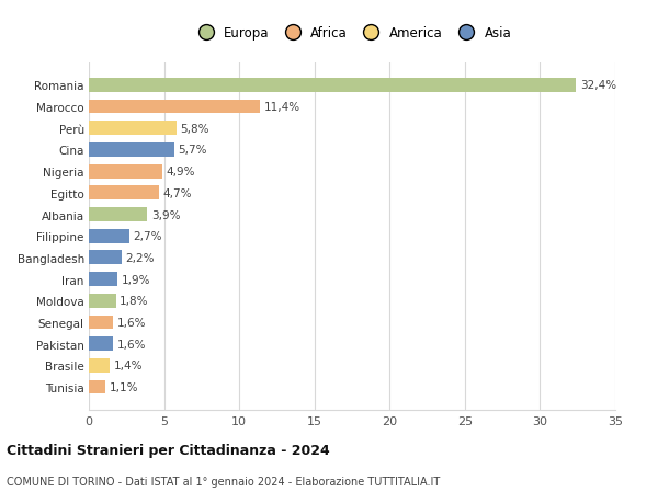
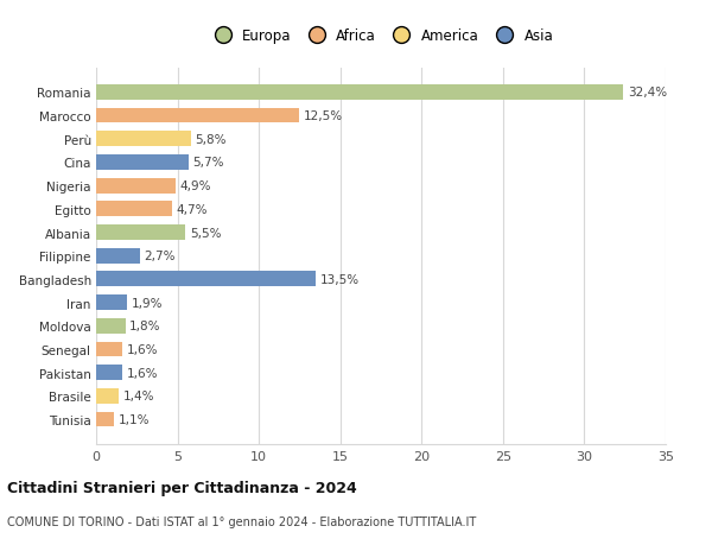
Marocco: 11,4% -> 12,5%
Albania: 3,9% -> 5,5%
Bangladesh: 2,2% -> 13,5%
